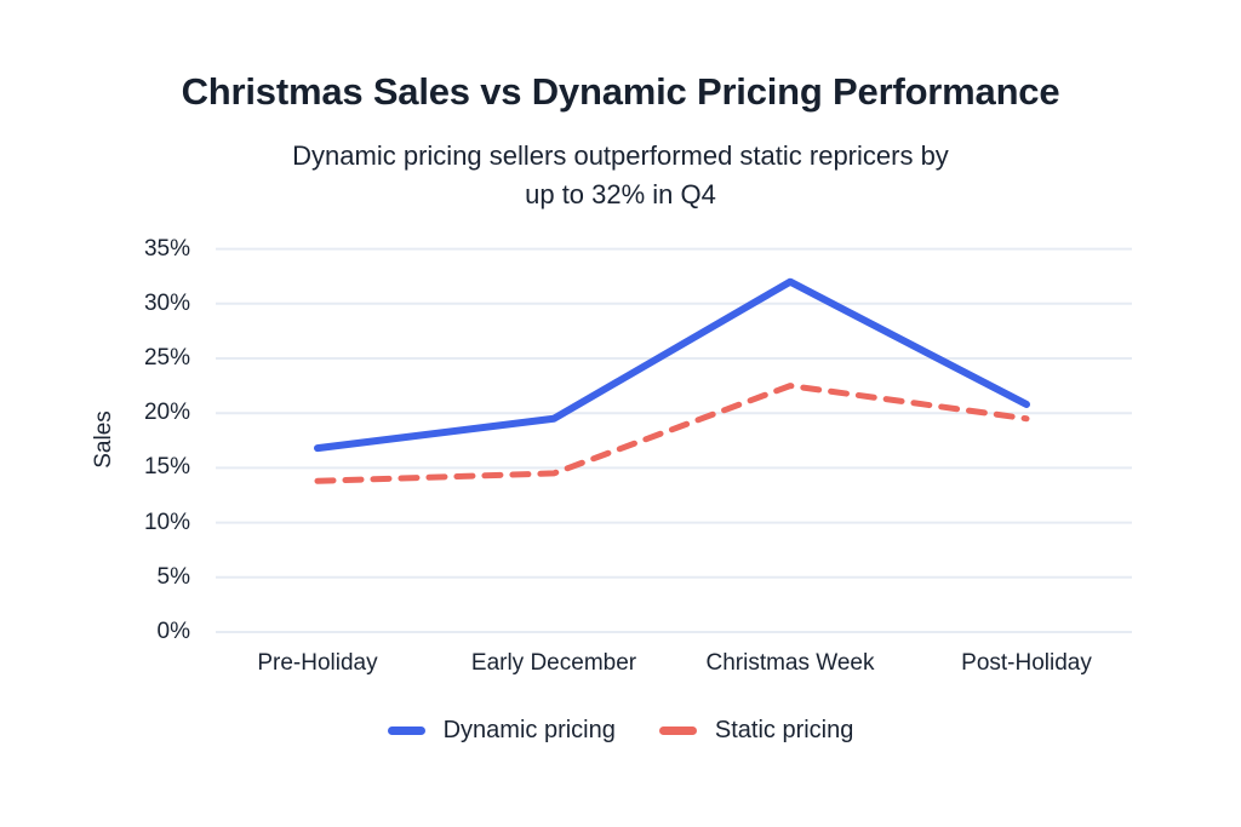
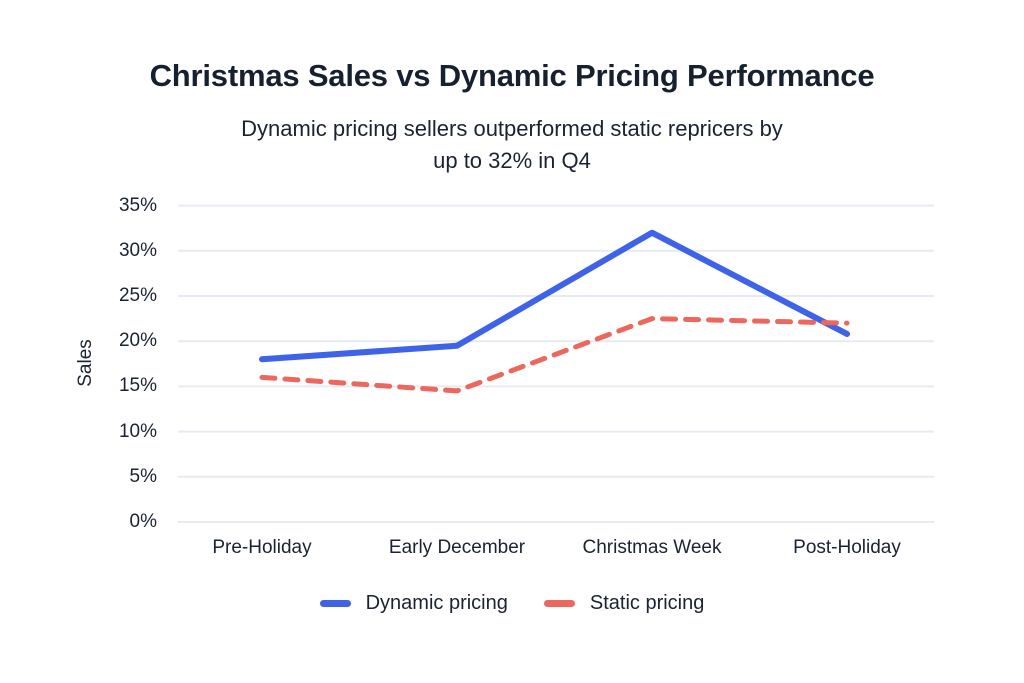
Dynamic pricing/Pre-Holiday: 17% -> 18%
Static pricing/Pre-Holiday: 14% -> 16%
Static pricing/Post-Holiday: 20% -> 22%
